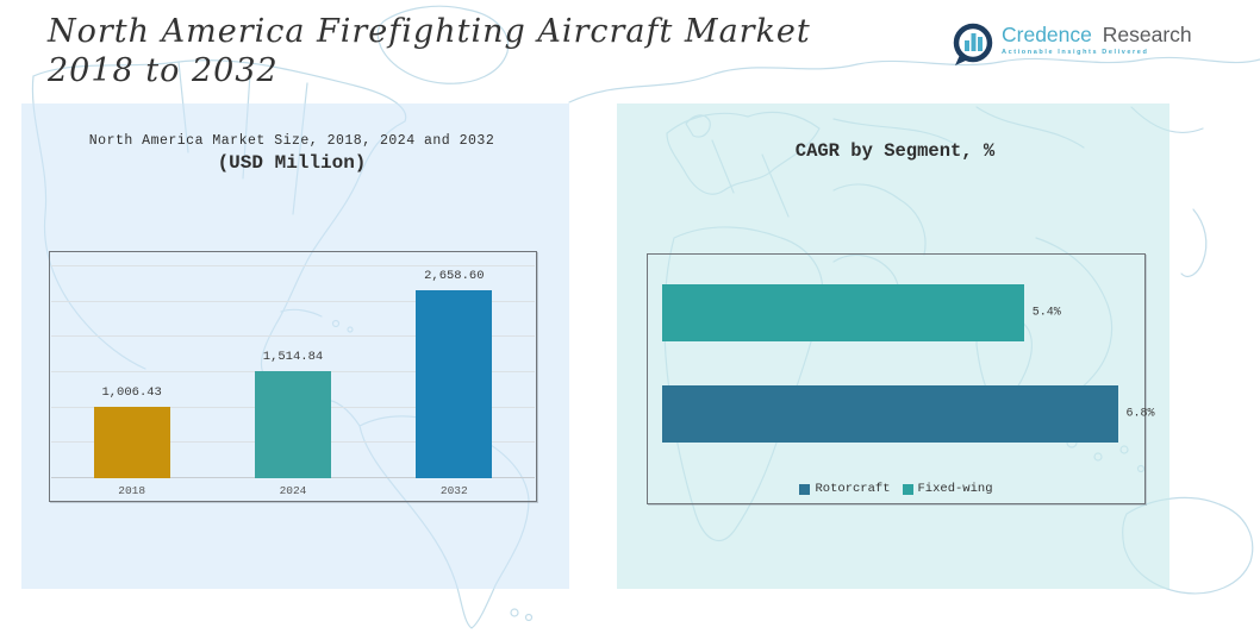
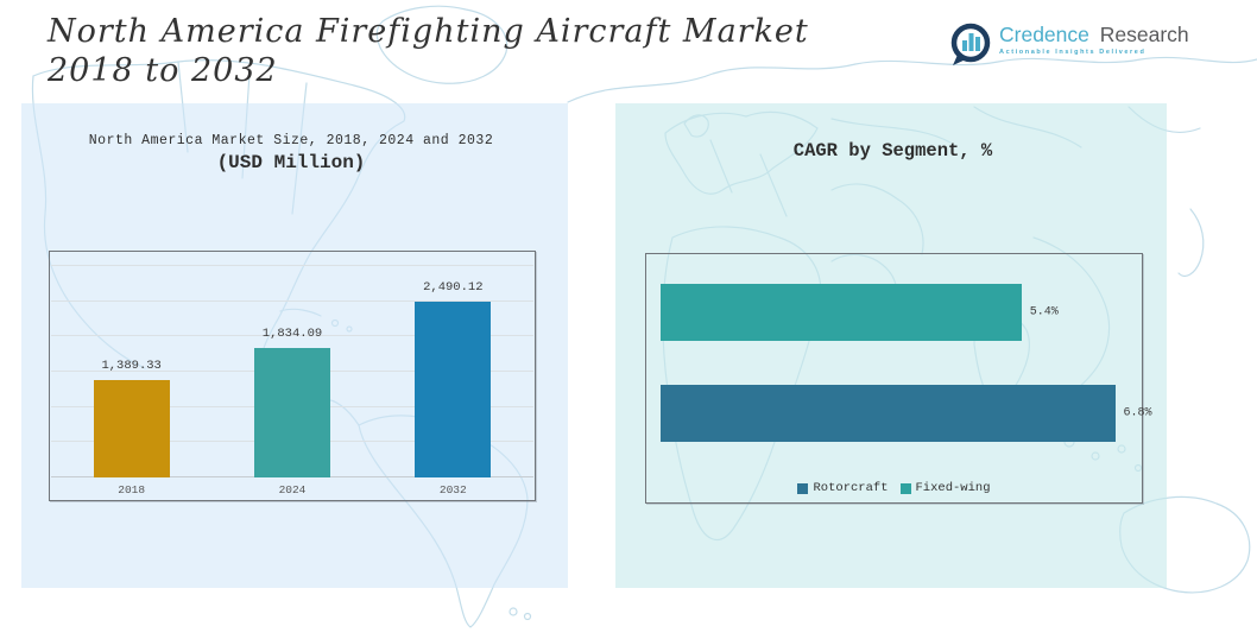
North America Market Size, 2018, 2024 and 2032 (USD Million)/2018: 1,006.43 -> 1,389.33
North America Market Size, 2018, 2024 and 2032 (USD Million)/2024: 1,514.84 -> 1,834.09
North America Market Size, 2018, 2024 and 2032 (USD Million)/2032: 2,658.60 -> 2,490.12
